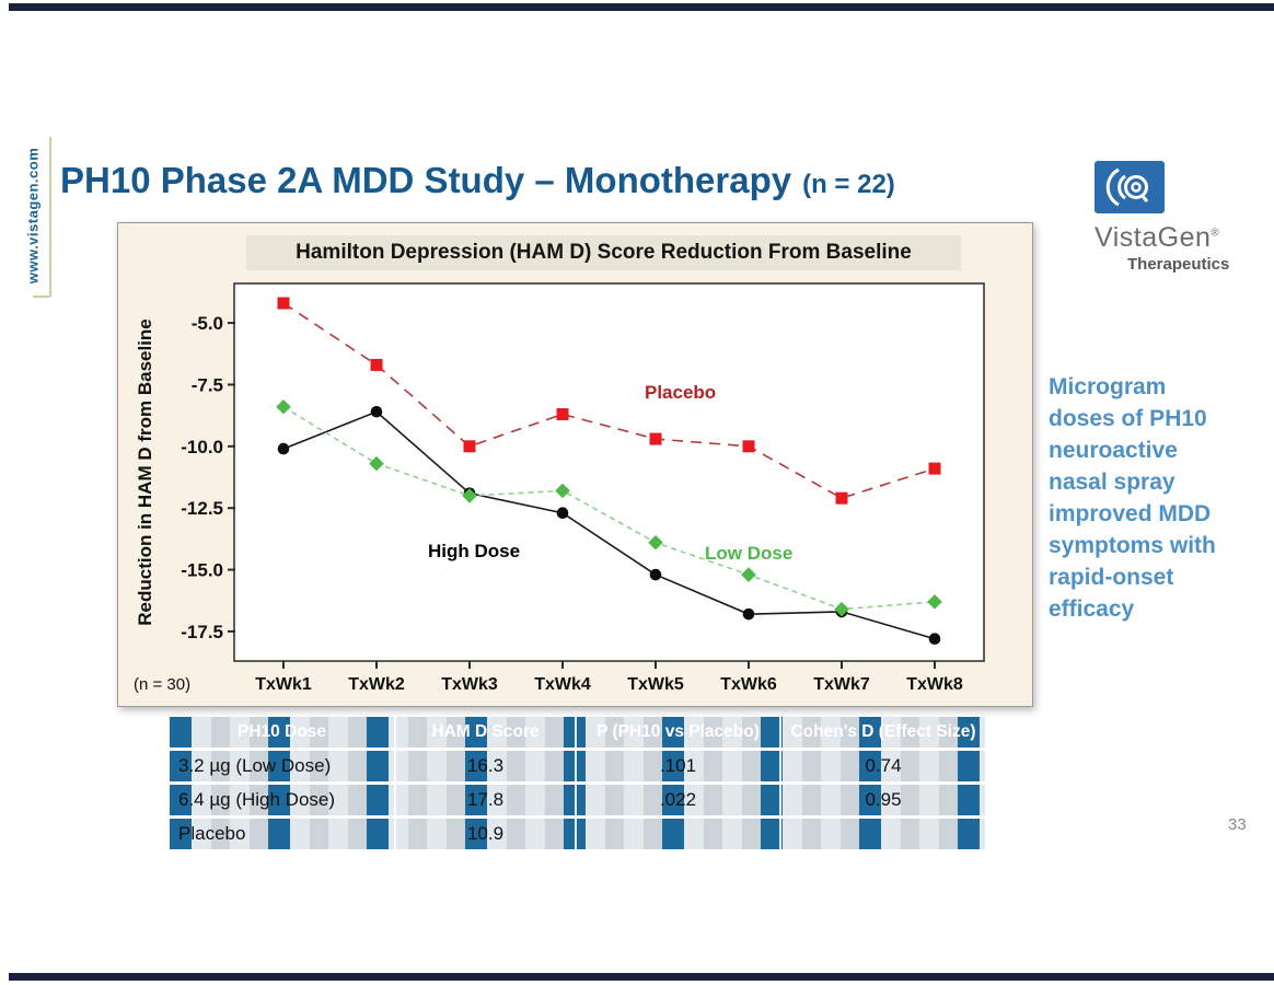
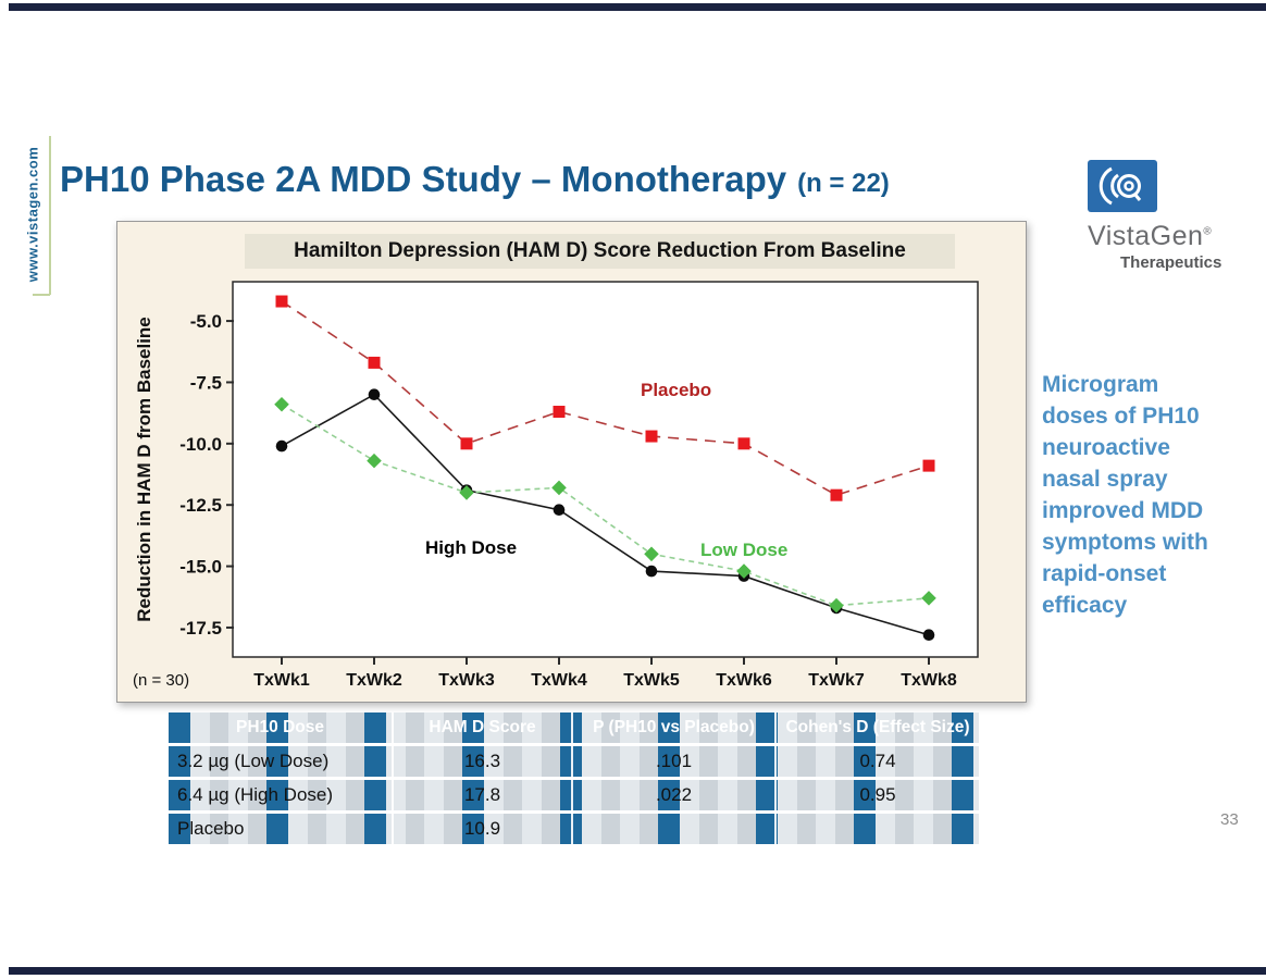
High Dose/TxWk2: -8.6 -> -8.0
Low Dose/TxWk5: -13.9 -> -14.5
High Dose/TxWk6: -16.8 -> -15.4
